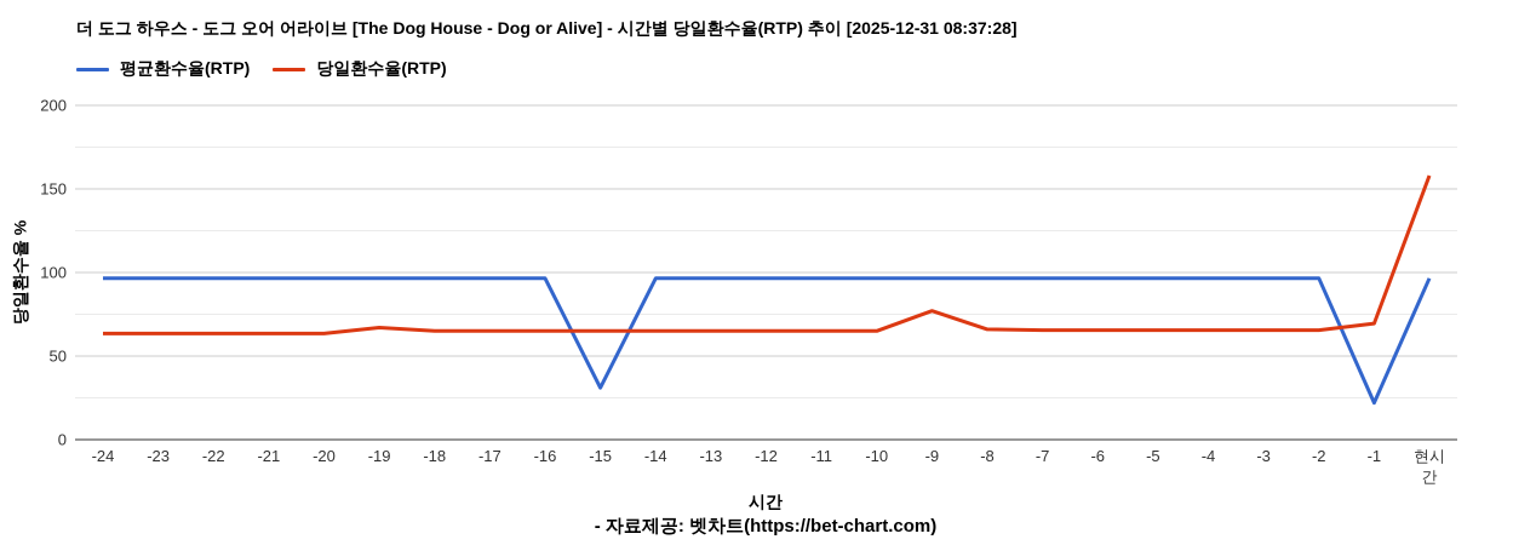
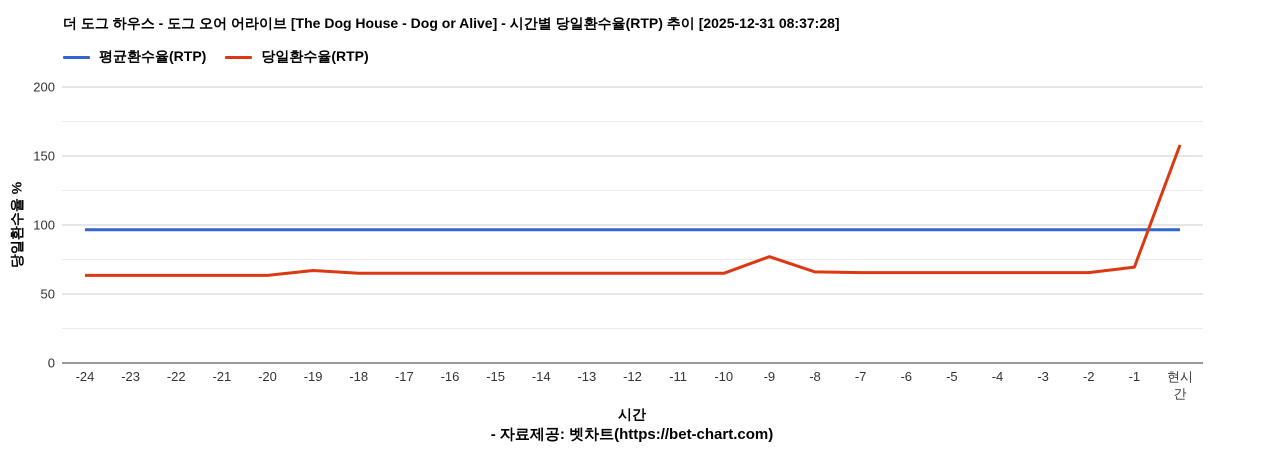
평균환수율(RTP)/-15: 31 -> 96
평균환수율(RTP)/-1: 22 -> 96
